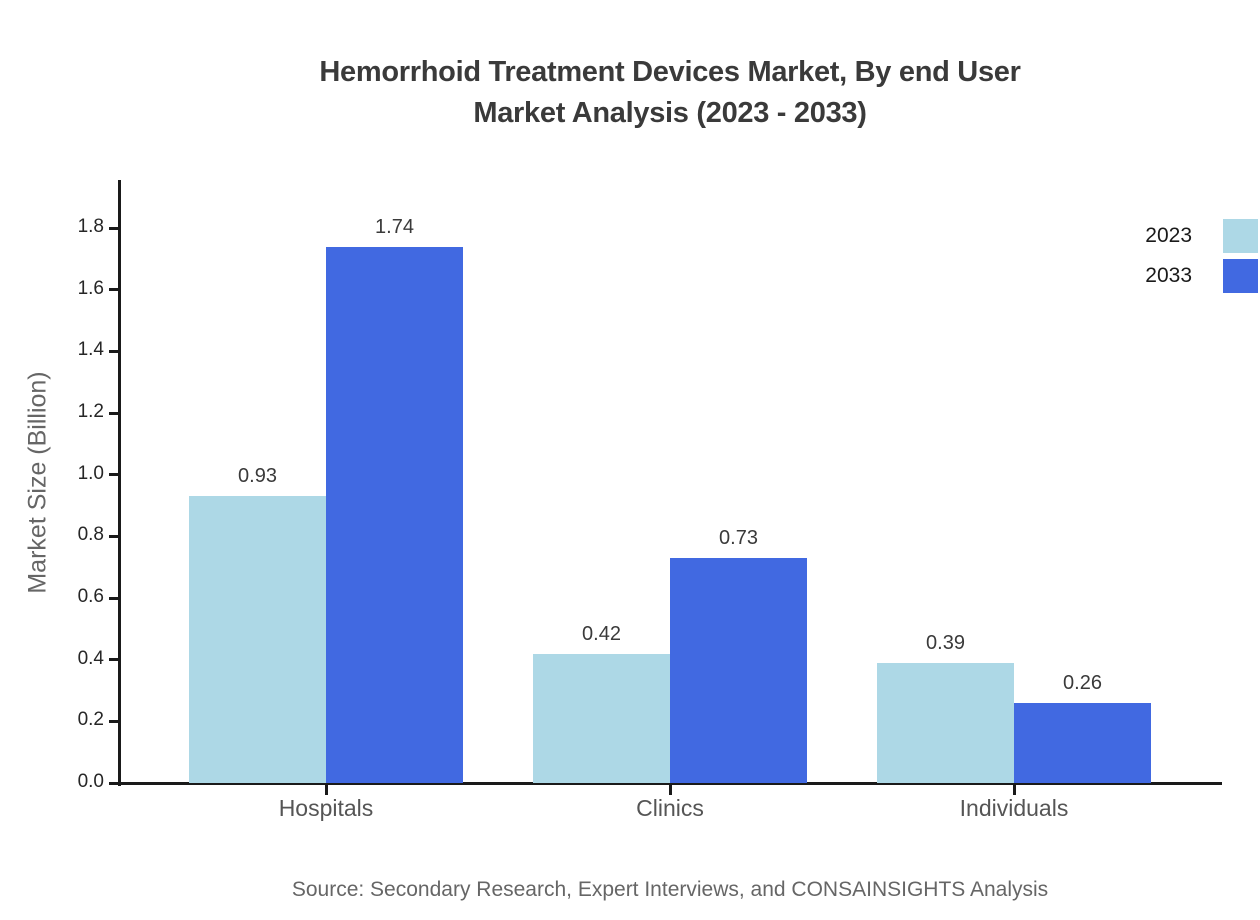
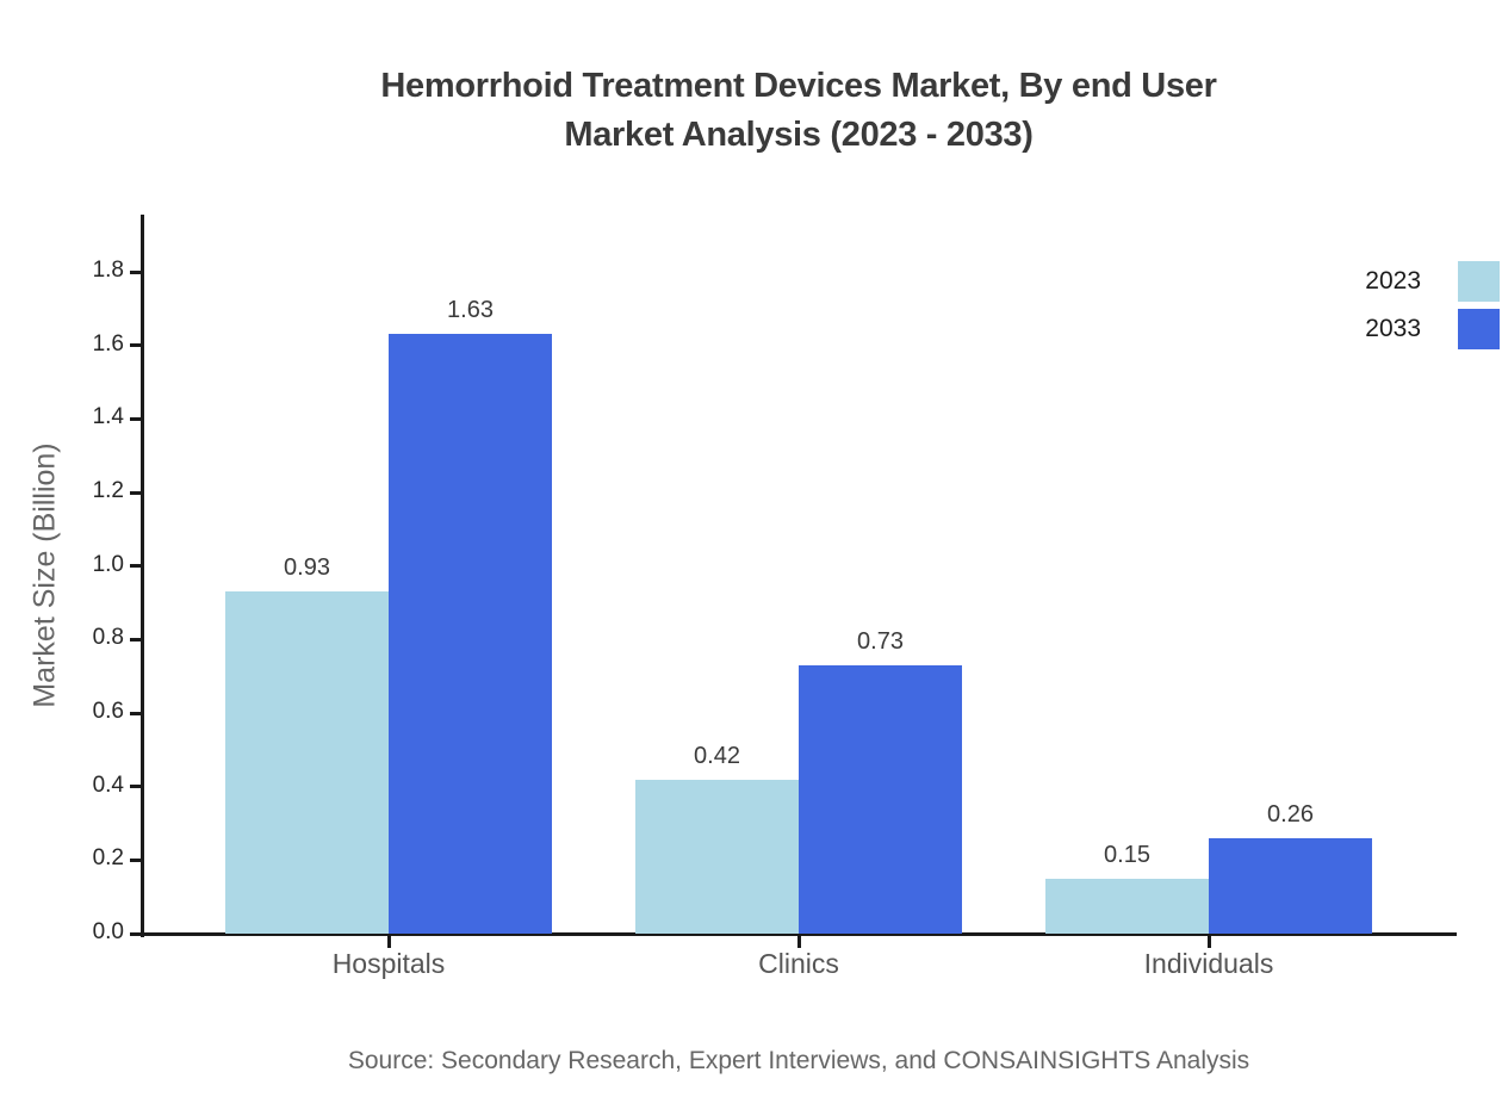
2033/Hospitals: 1.74 -> 1.63
2023/Individuals: 0.39 -> 0.15
